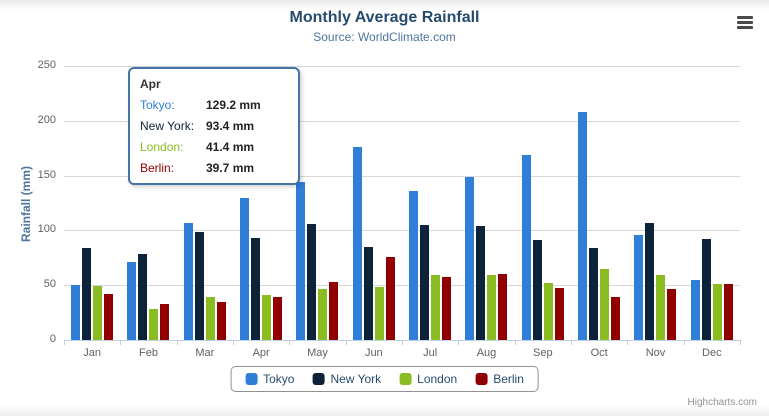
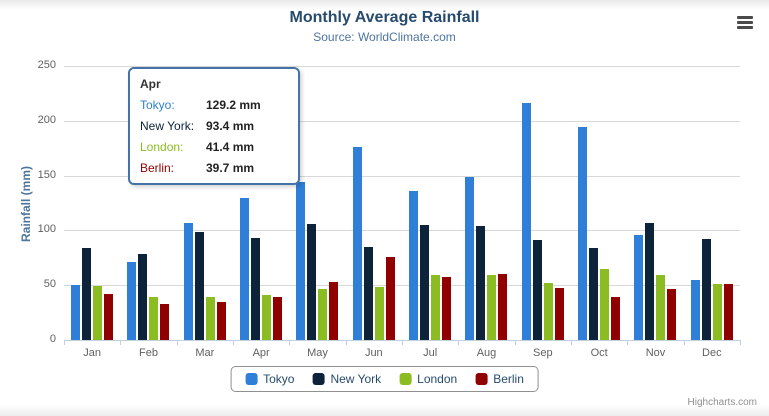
London/Feb: 28 -> 39
Tokyo/Sep: 169 -> 216
Tokyo/Oct: 208 -> 194
